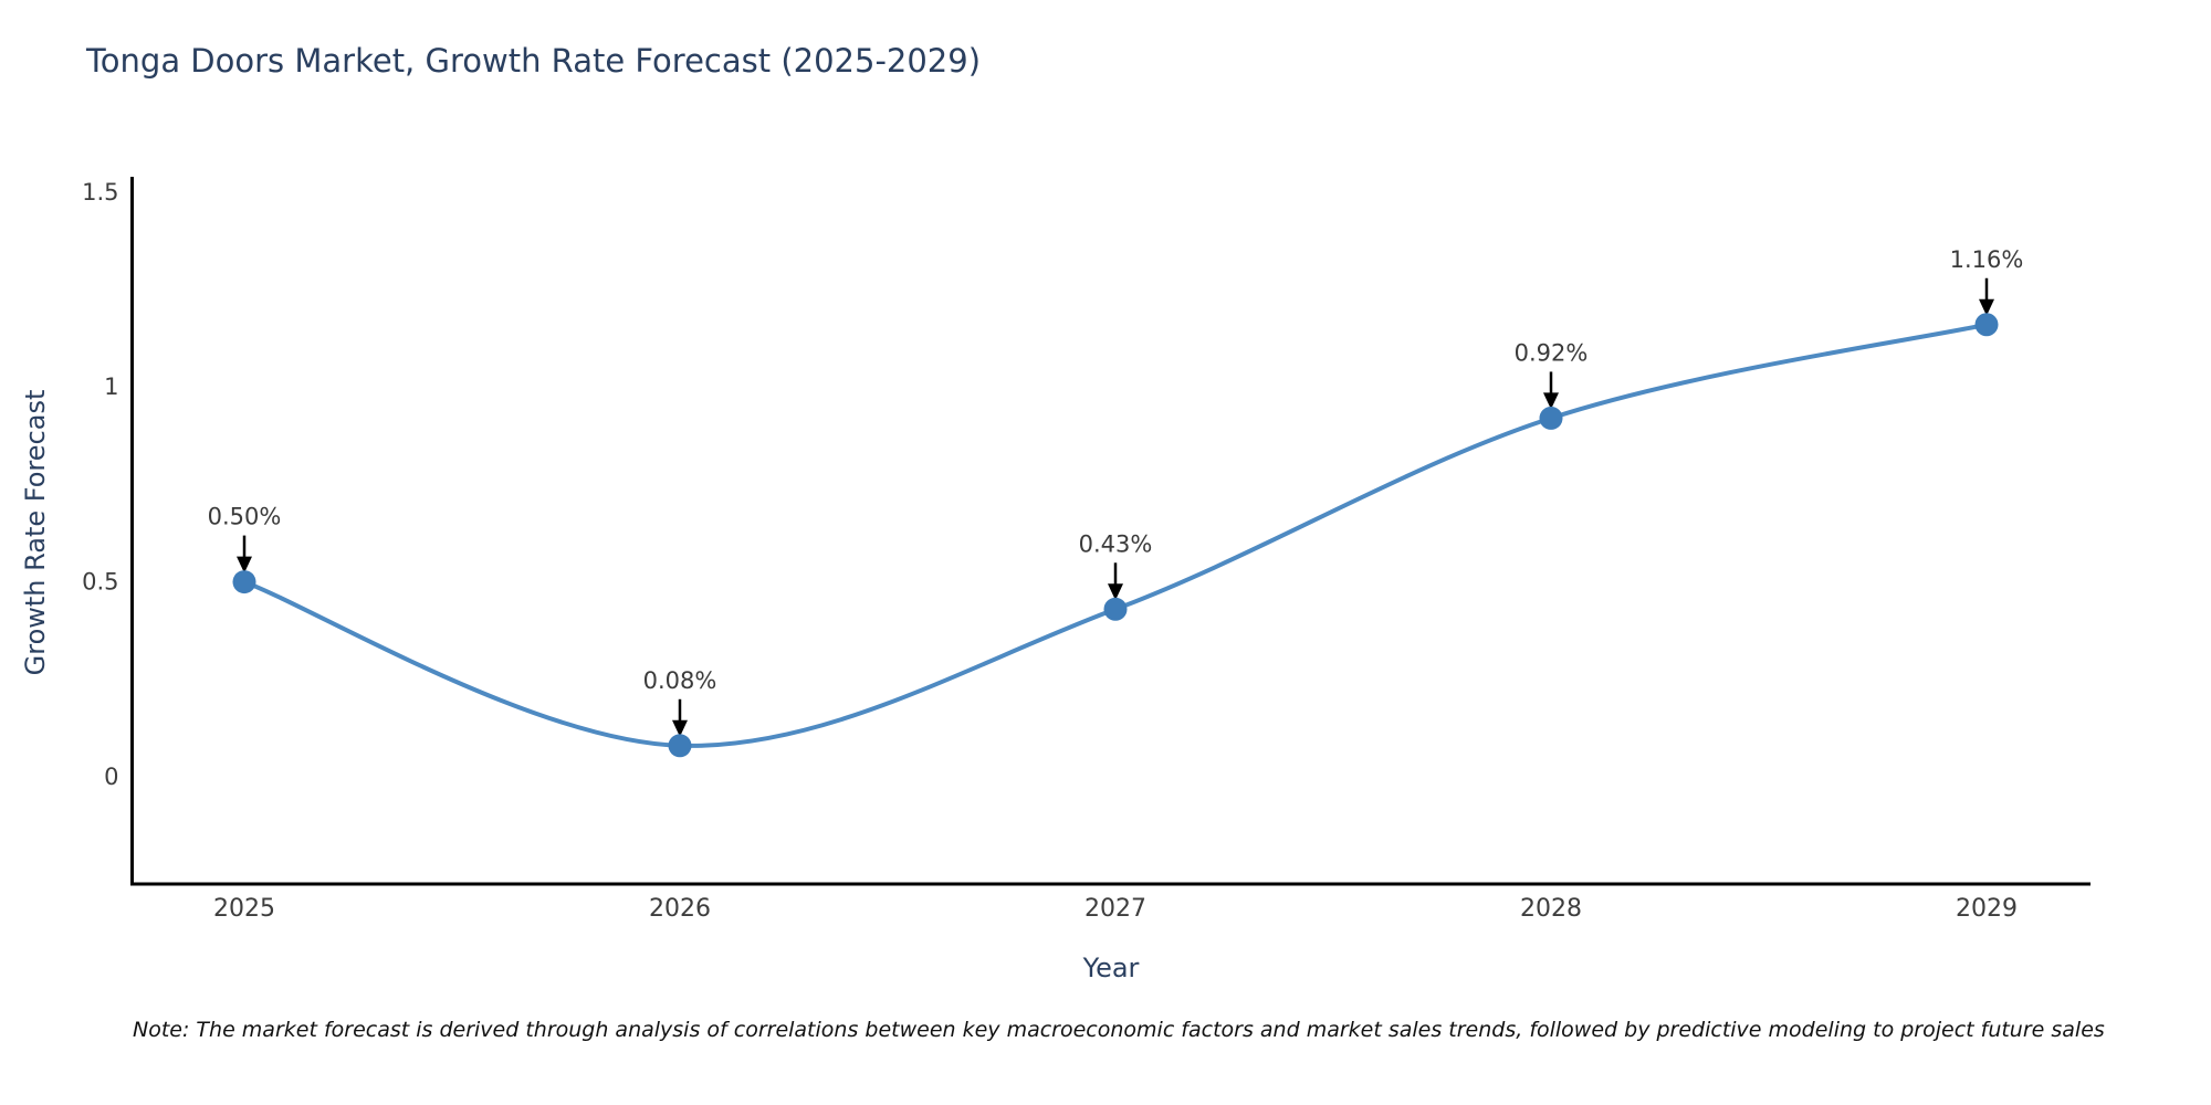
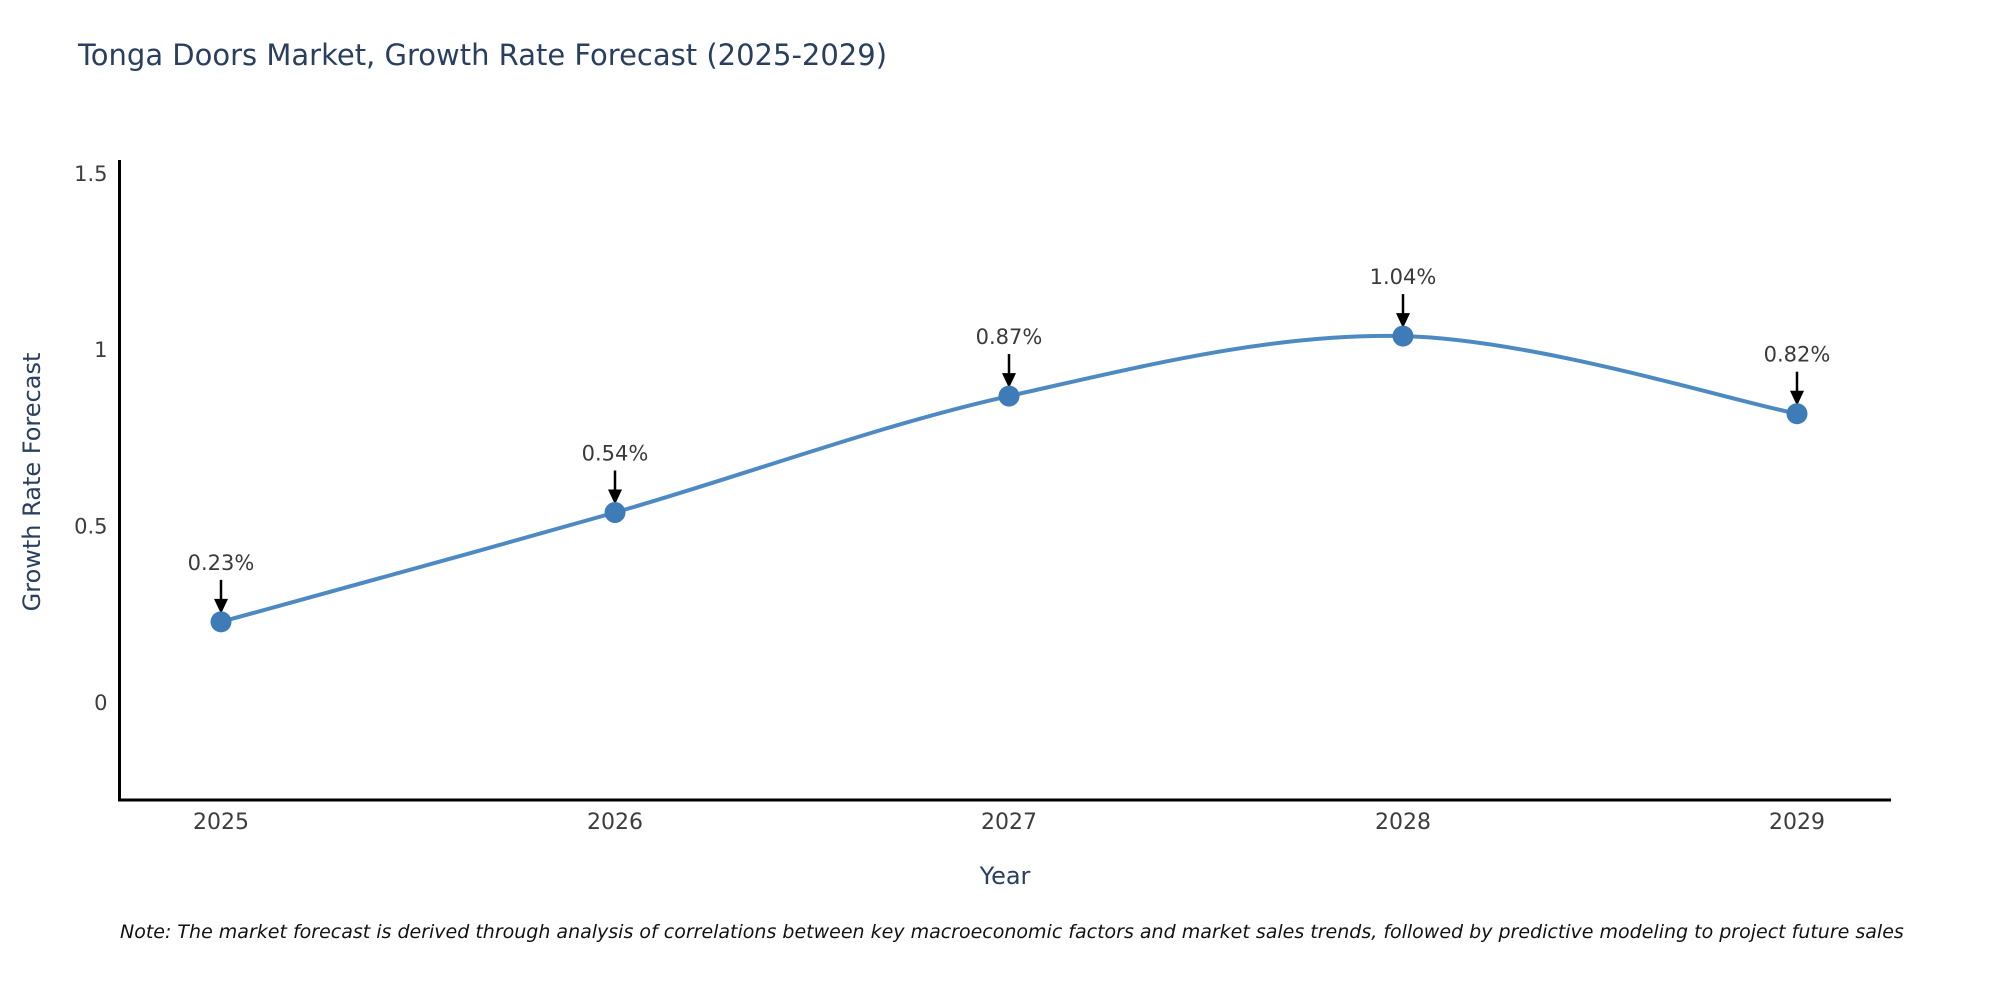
2025: 0.50% -> 0.23%
2026: 0.08% -> 0.54%
2027: 0.43% -> 0.87%
2028: 0.92% -> 1.04%
2029: 1.16% -> 0.82%
